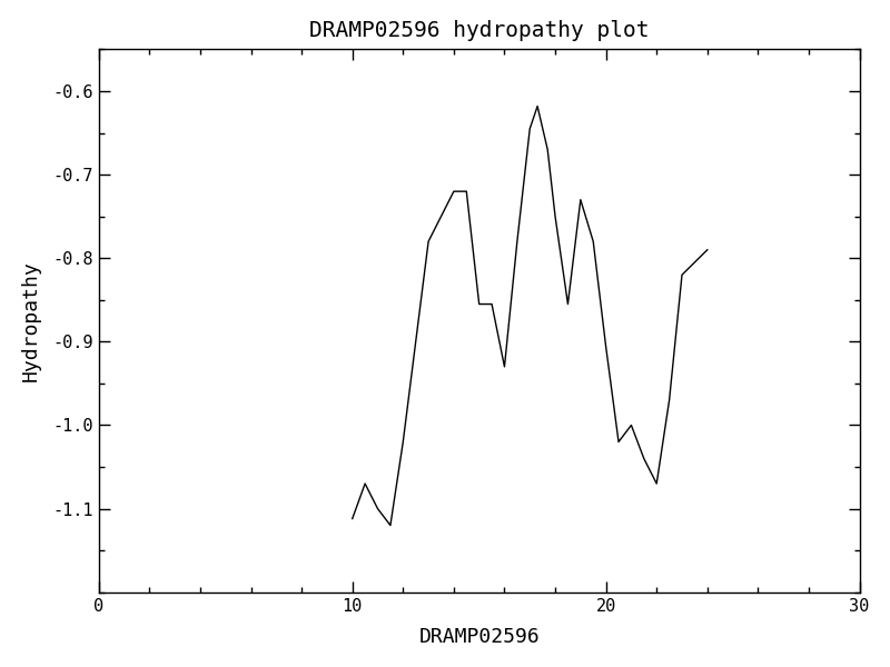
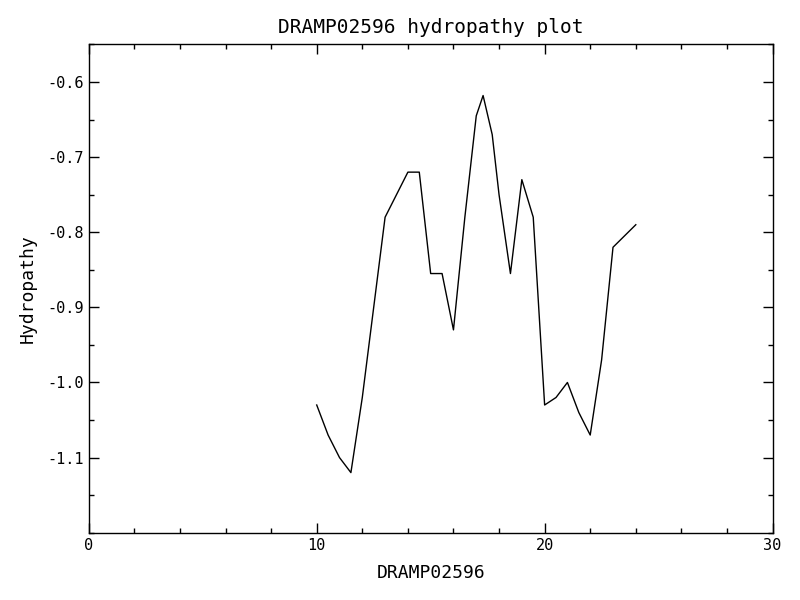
10: -1.112 -> -1.030
20: -0.906 -> -1.030
